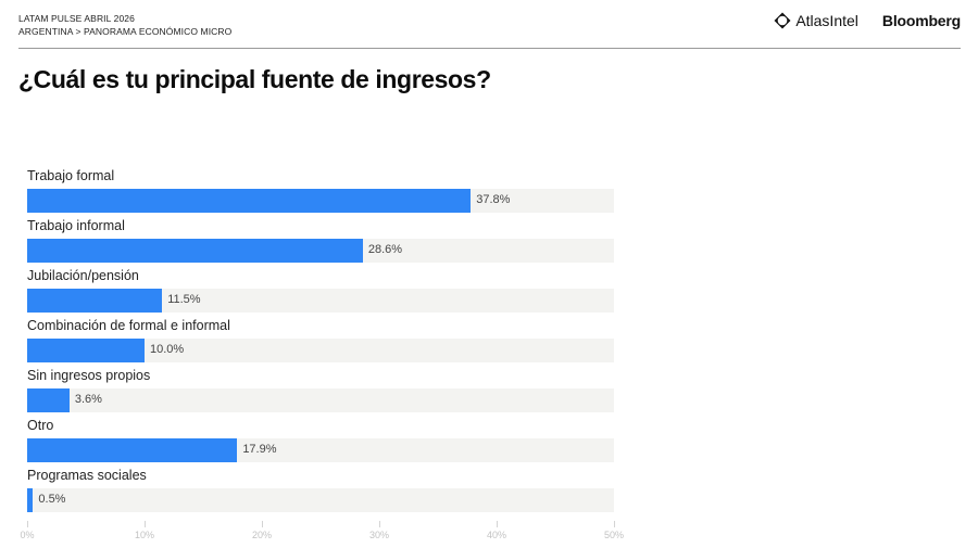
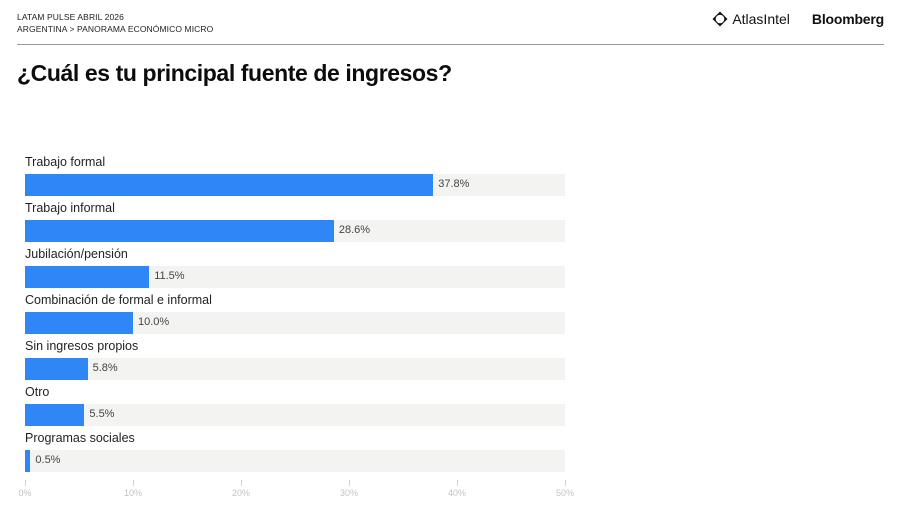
Sin ingresos propios: 3.6% -> 5.8%
Otro: 17.9% -> 5.5%
